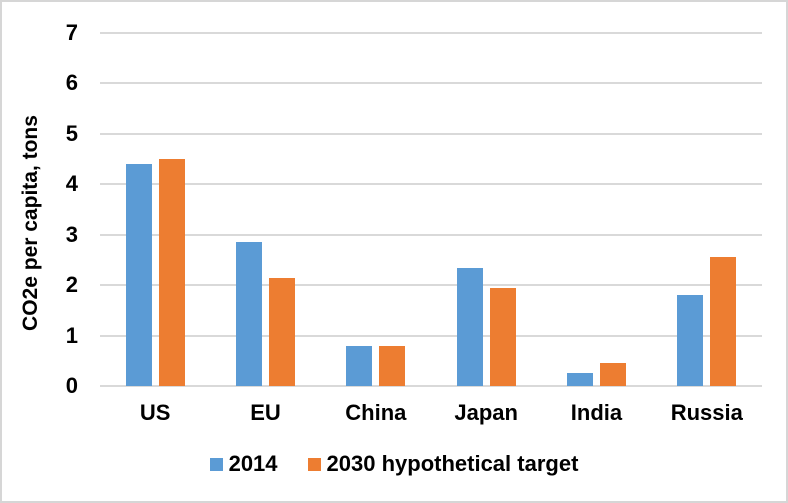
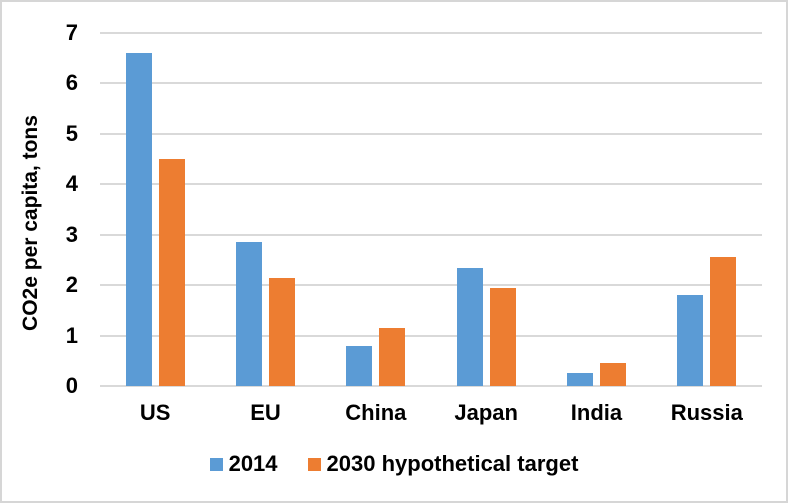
2014/US: 4.4 -> 6.6
2030 hypothetical target/China: 0.8 -> 1.1
